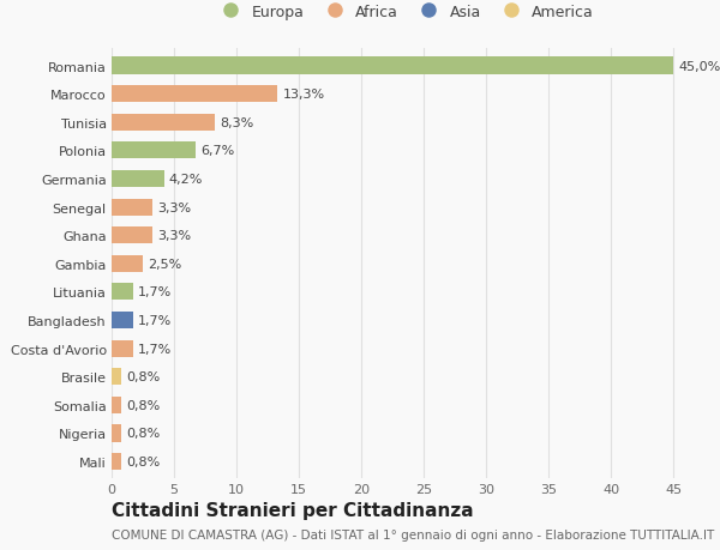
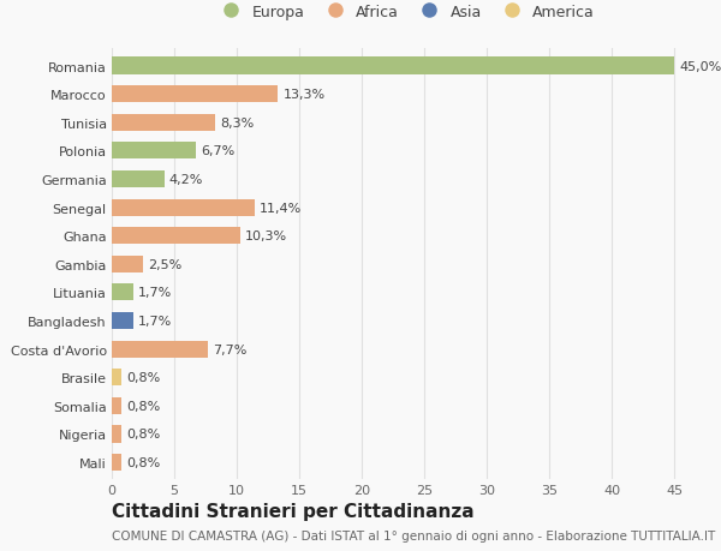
Senegal: 3,3% -> 11,4%
Ghana: 3,3% -> 10,3%
Costa d'Avorio: 1,7% -> 7,7%
